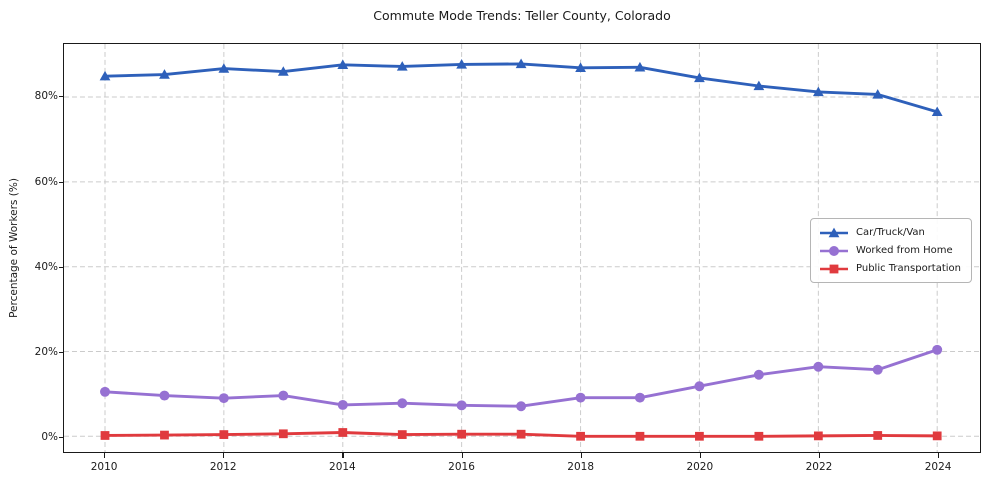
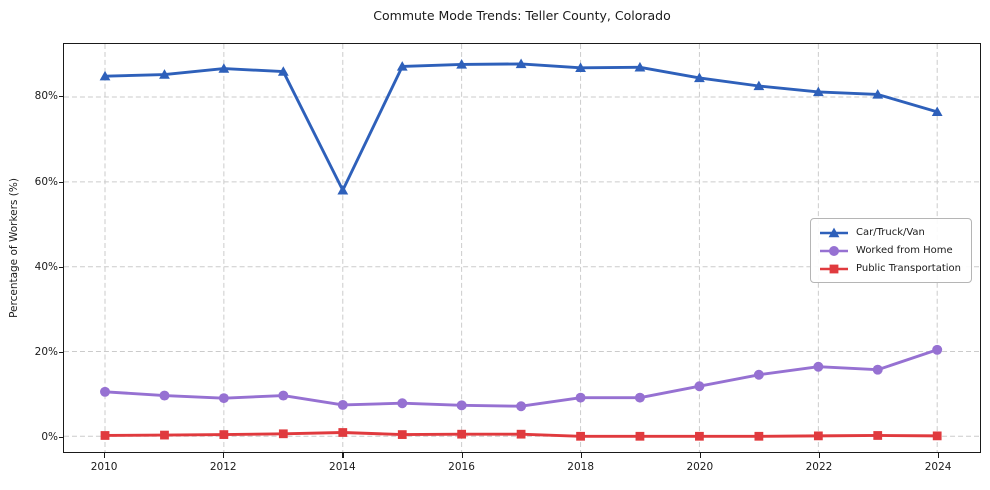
Car/Truck/Van/2014: 88% -> 58%
